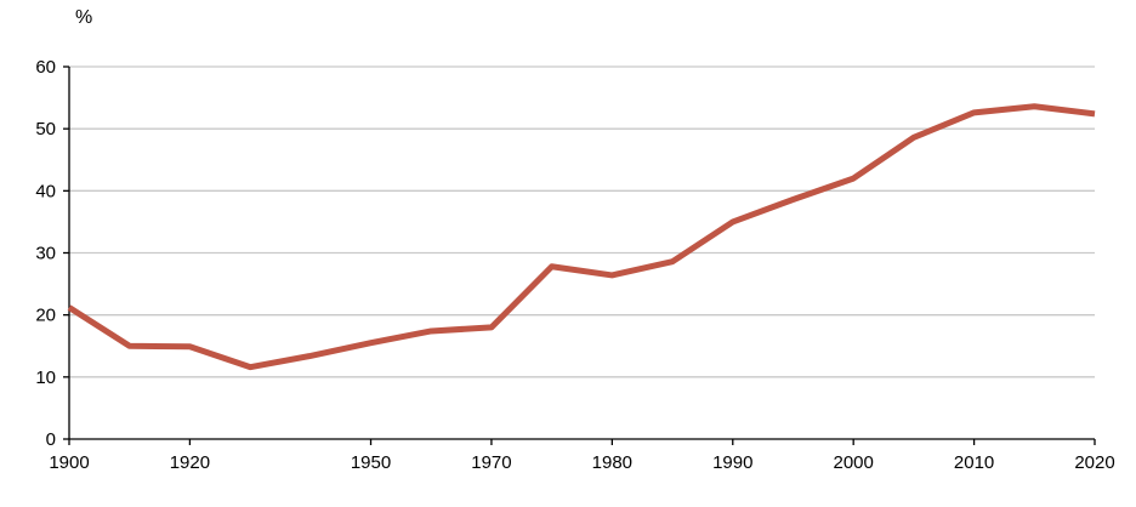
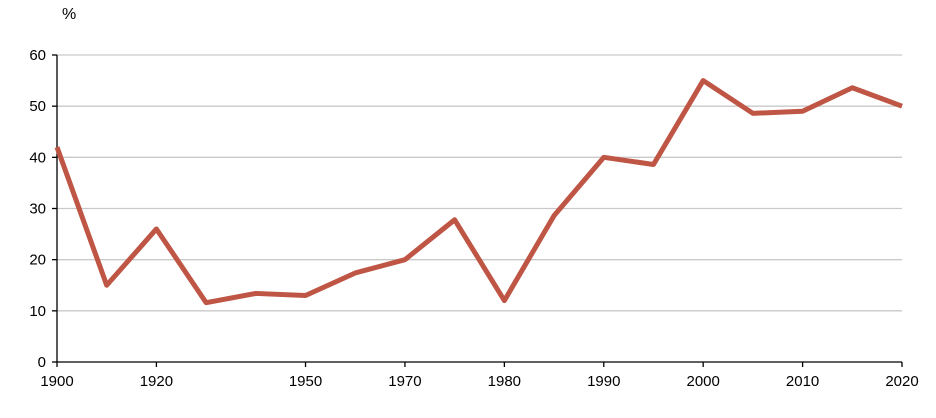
1900: 21 -> 42
1920: 15 -> 26
1950: 16 -> 13
1970: 18 -> 20
1980: 26 -> 12
1990: 35 -> 40
2000: 42 -> 55
2010: 53 -> 49
2020: 52 -> 50
